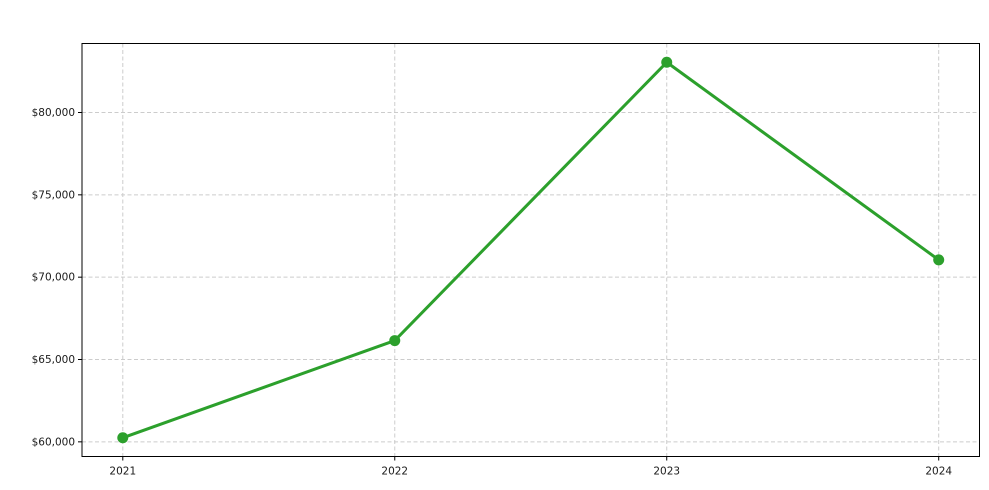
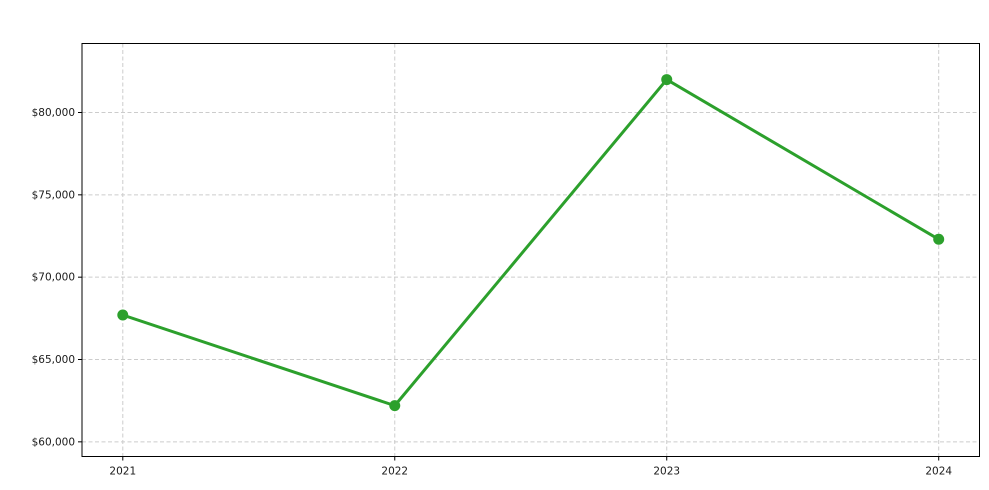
2021: $60200 -> $67700
2022: $66200 -> $62200
2023: $83000 -> $82000
2024: $71000 -> $72300
